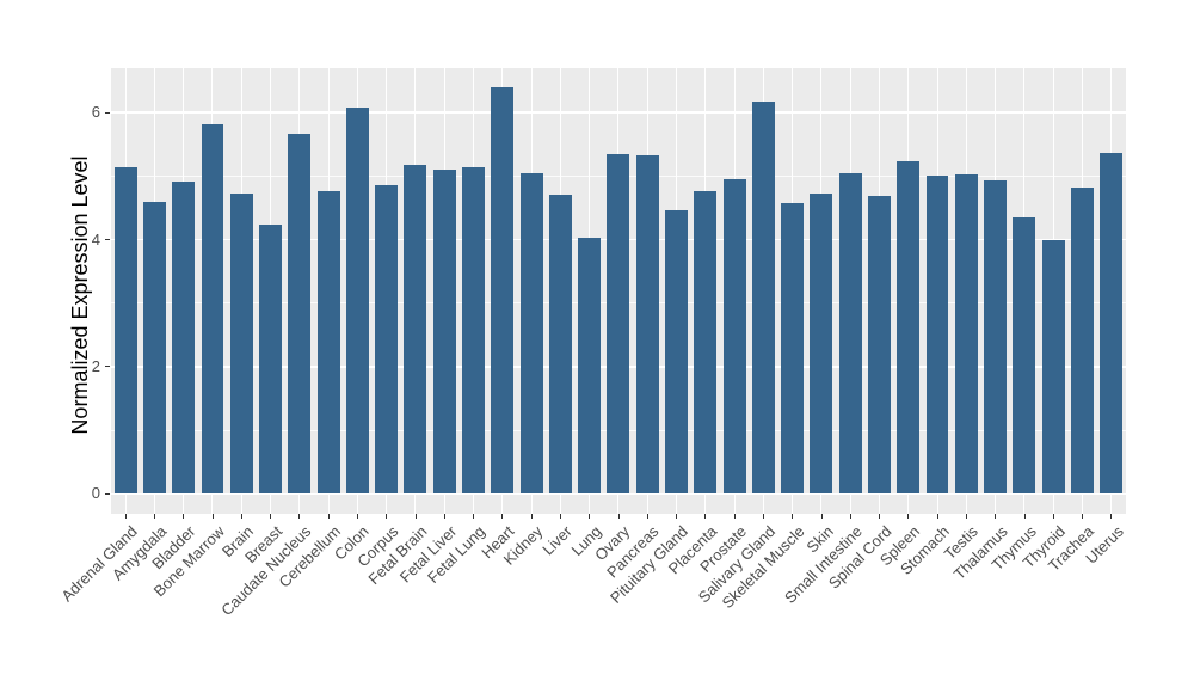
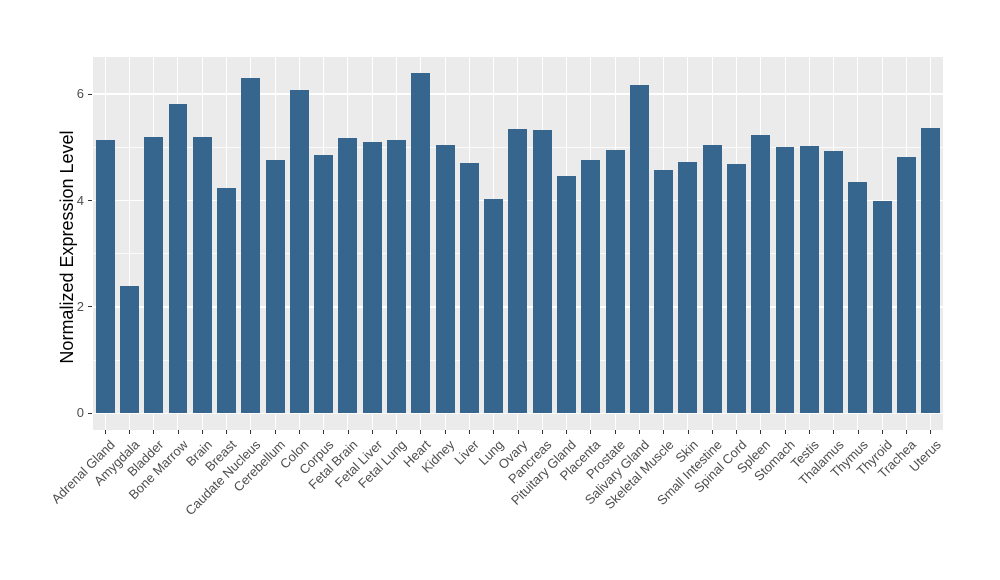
Amygdala: 4.6 -> 2.4
Bladder: 4.9 -> 5.2
Brain: 4.7 -> 5.2
Caudate Nucleus: 5.7 -> 6.3
